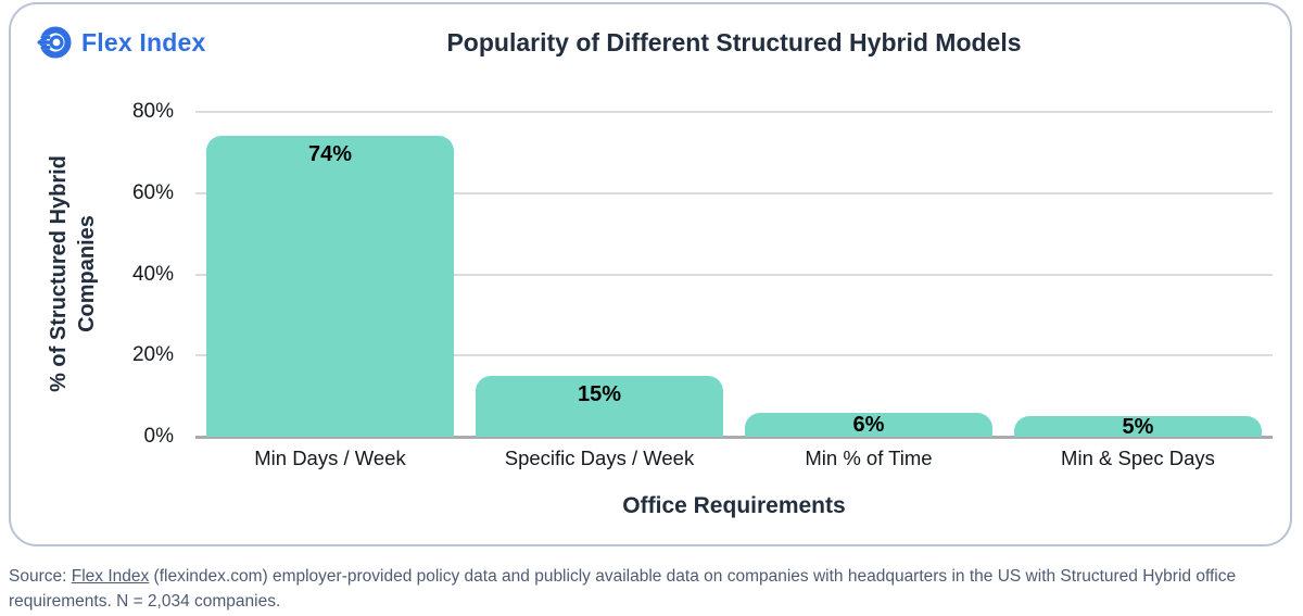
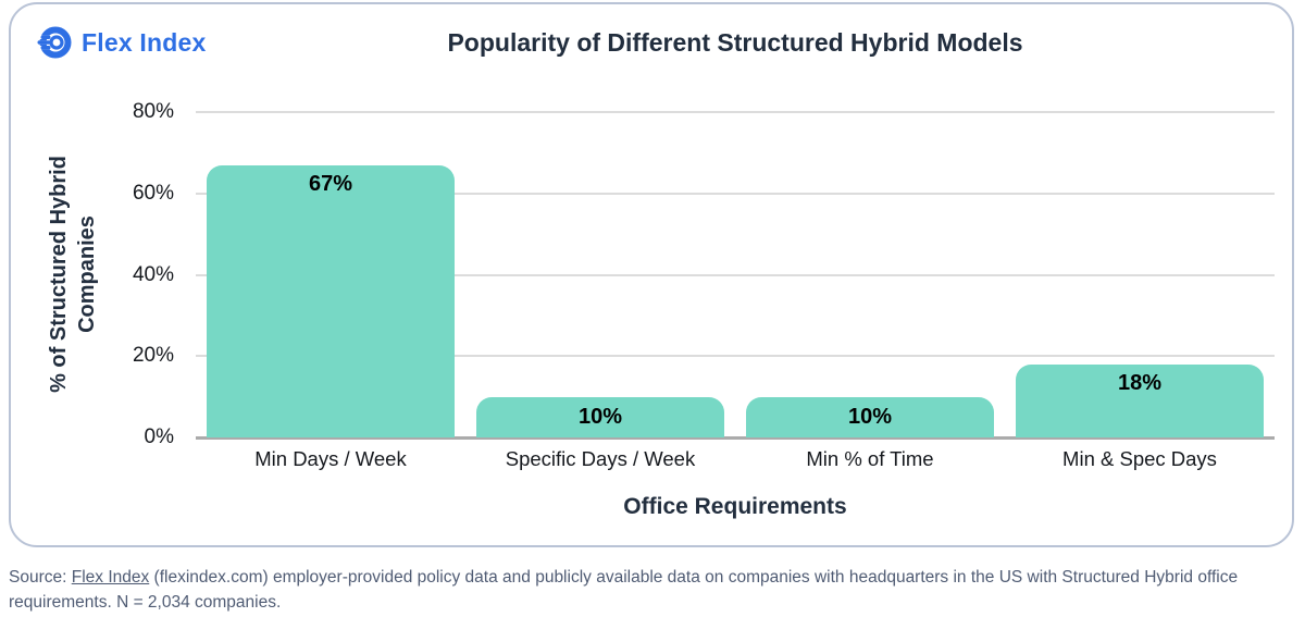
Min Days / Week: 74% -> 67%
Specific Days / Week: 15% -> 10%
Min % of Time: 6% -> 10%
Min & Spec Days: 5% -> 18%
